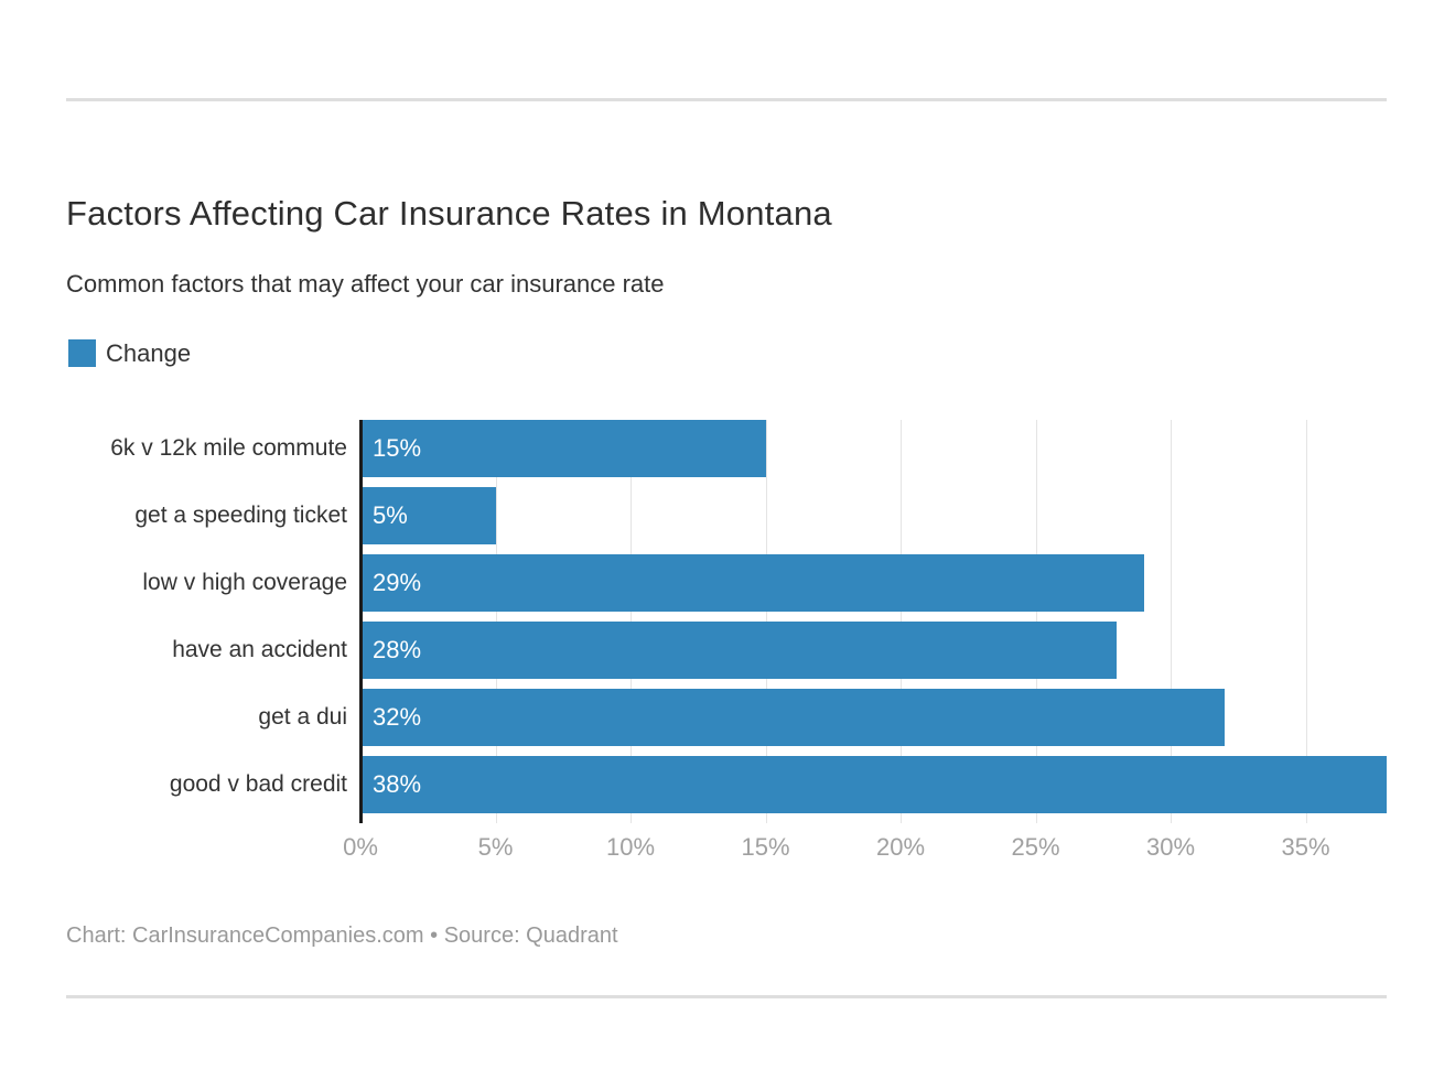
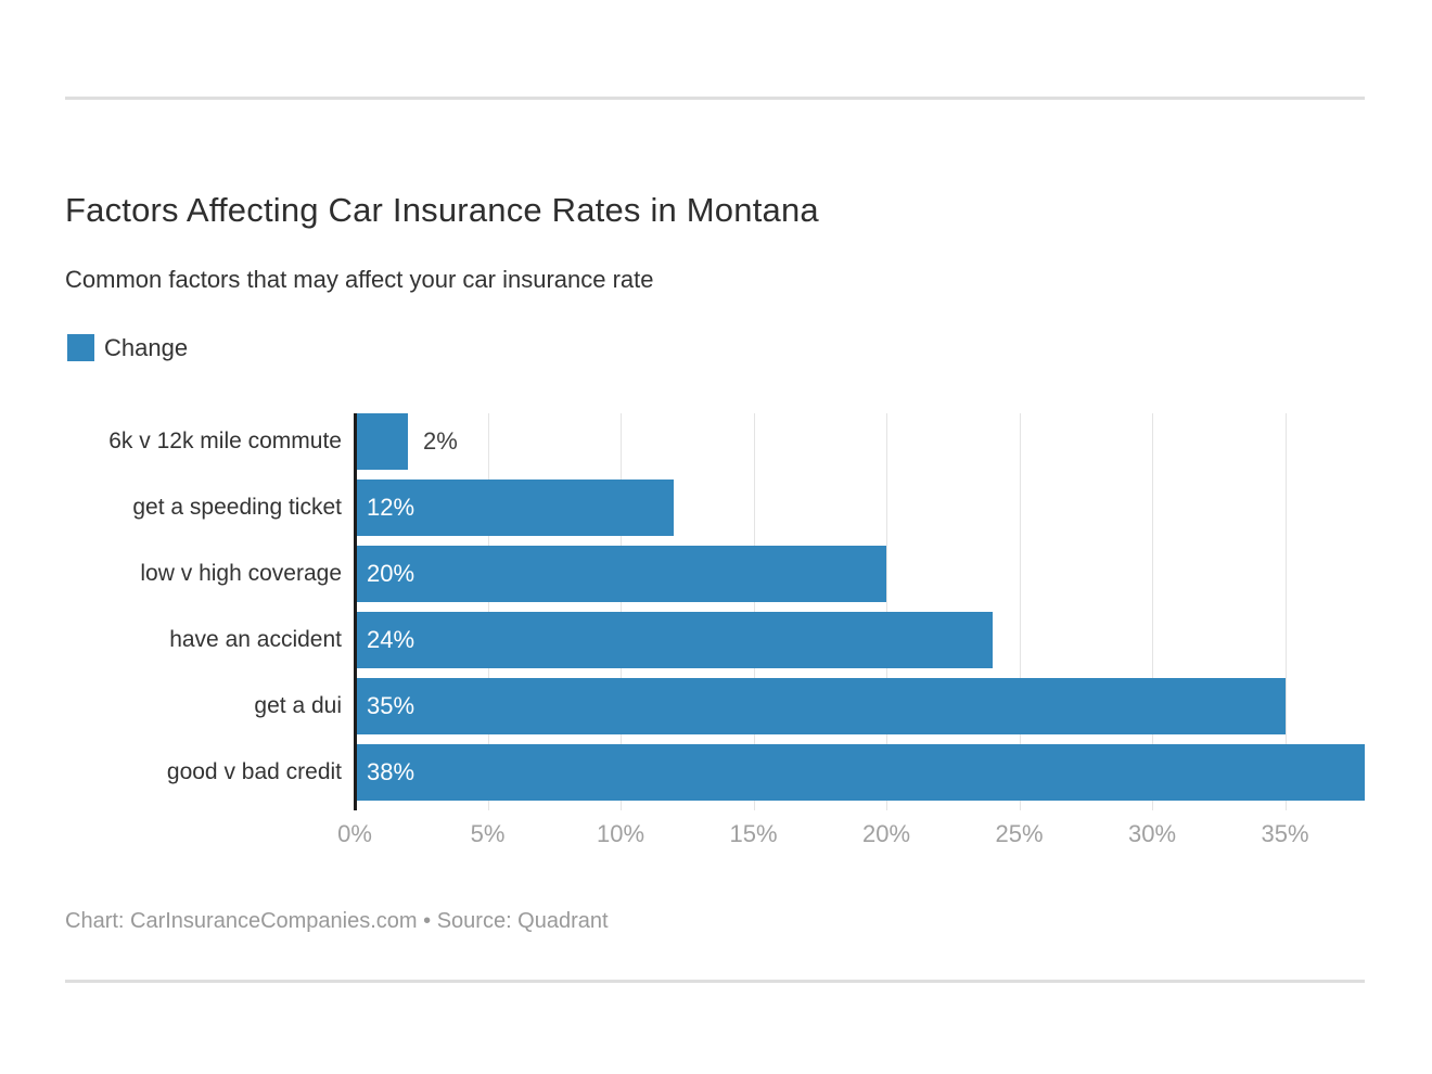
6k v 12k mile commute: 15% -> 2%
get a speeding ticket: 5% -> 12%
low v high coverage: 29% -> 20%
have an accident: 28% -> 24%
get a dui: 32% -> 35%
